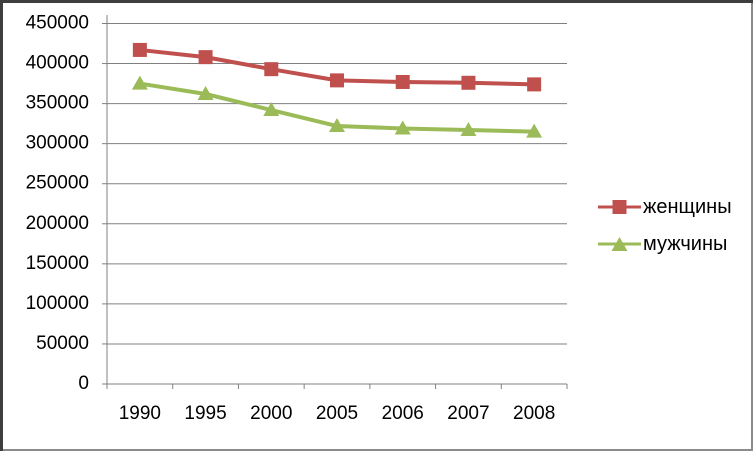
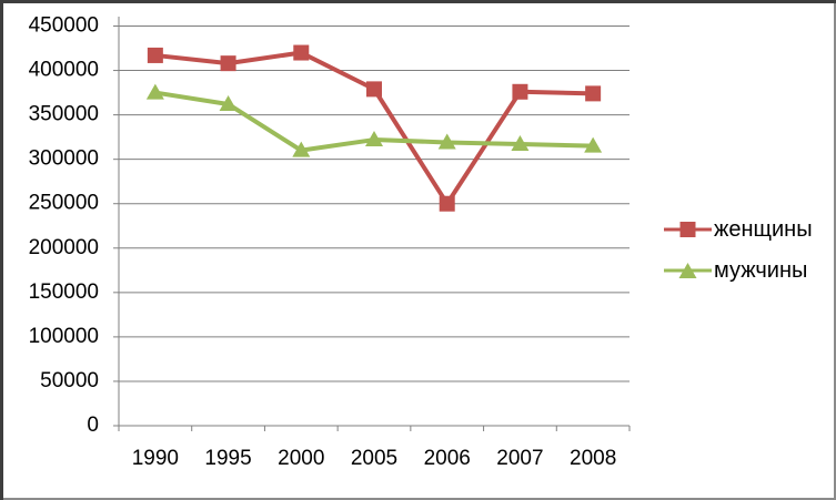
женщины/2000: 390000 -> 420000
мужчины/2000: 340000 -> 310000
женщины/2006: 380000 -> 250000
